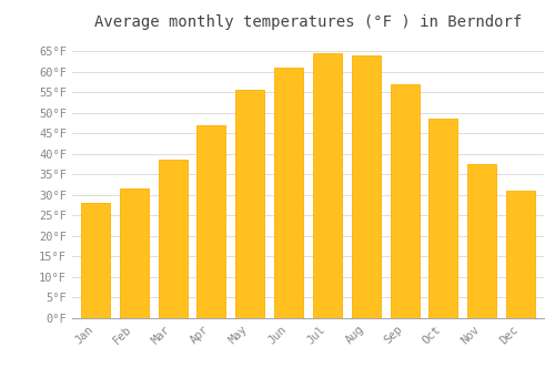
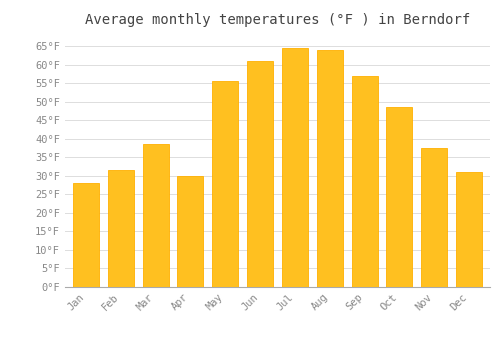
Apr: 47.0°F -> 30.0°F
